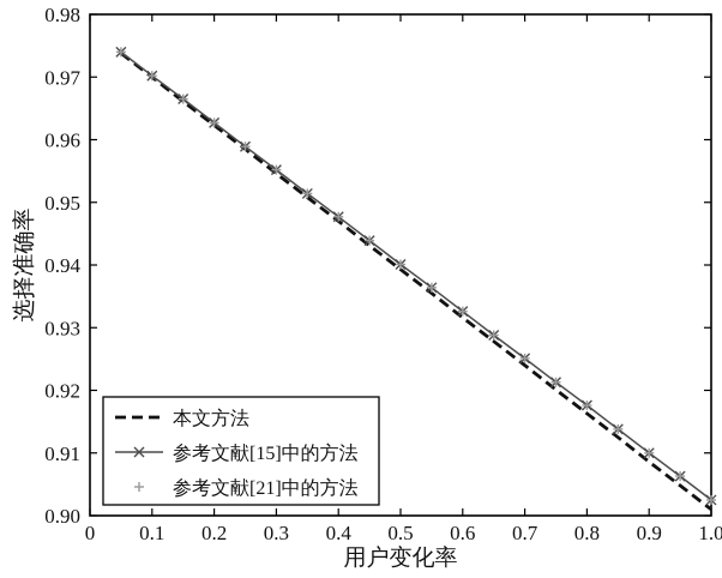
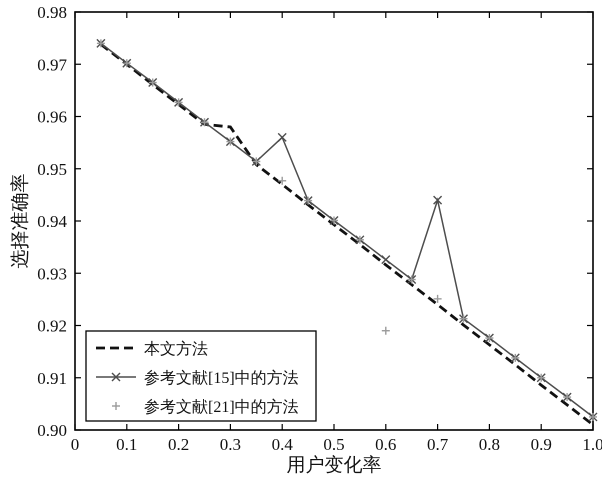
本文方法/0.3: 0.955 -> 0.958
参考文献[15]中的方法/0.4: 0.948 -> 0.956
参考文献[21]中的方法/0.6: 0.933 -> 0.919
参考文献[15]中的方法/0.7: 0.925 -> 0.944
